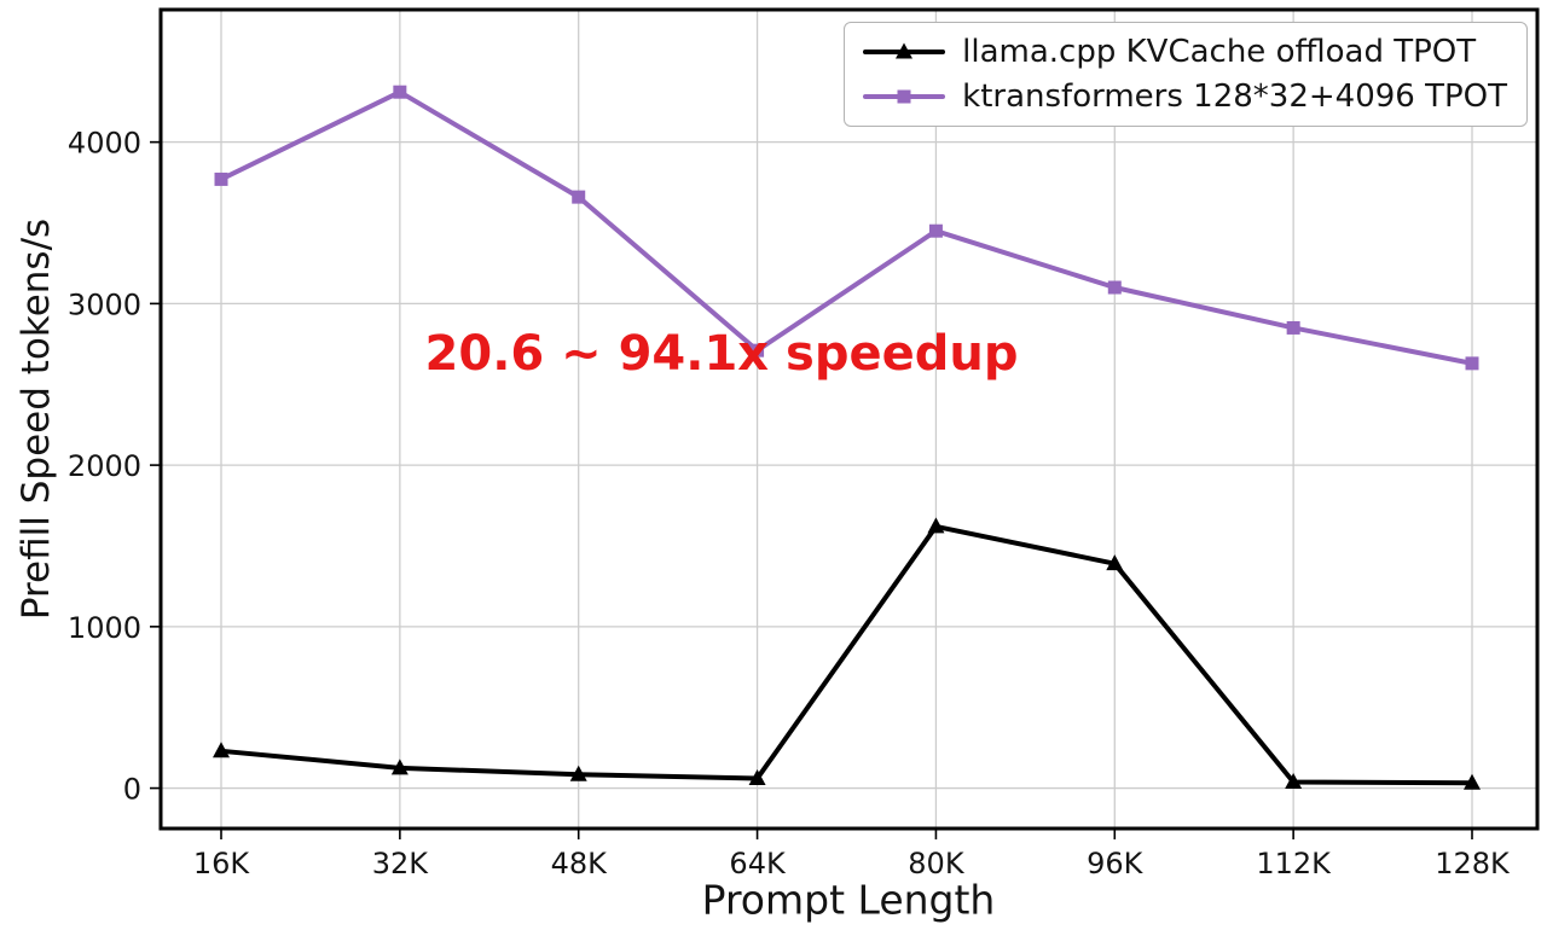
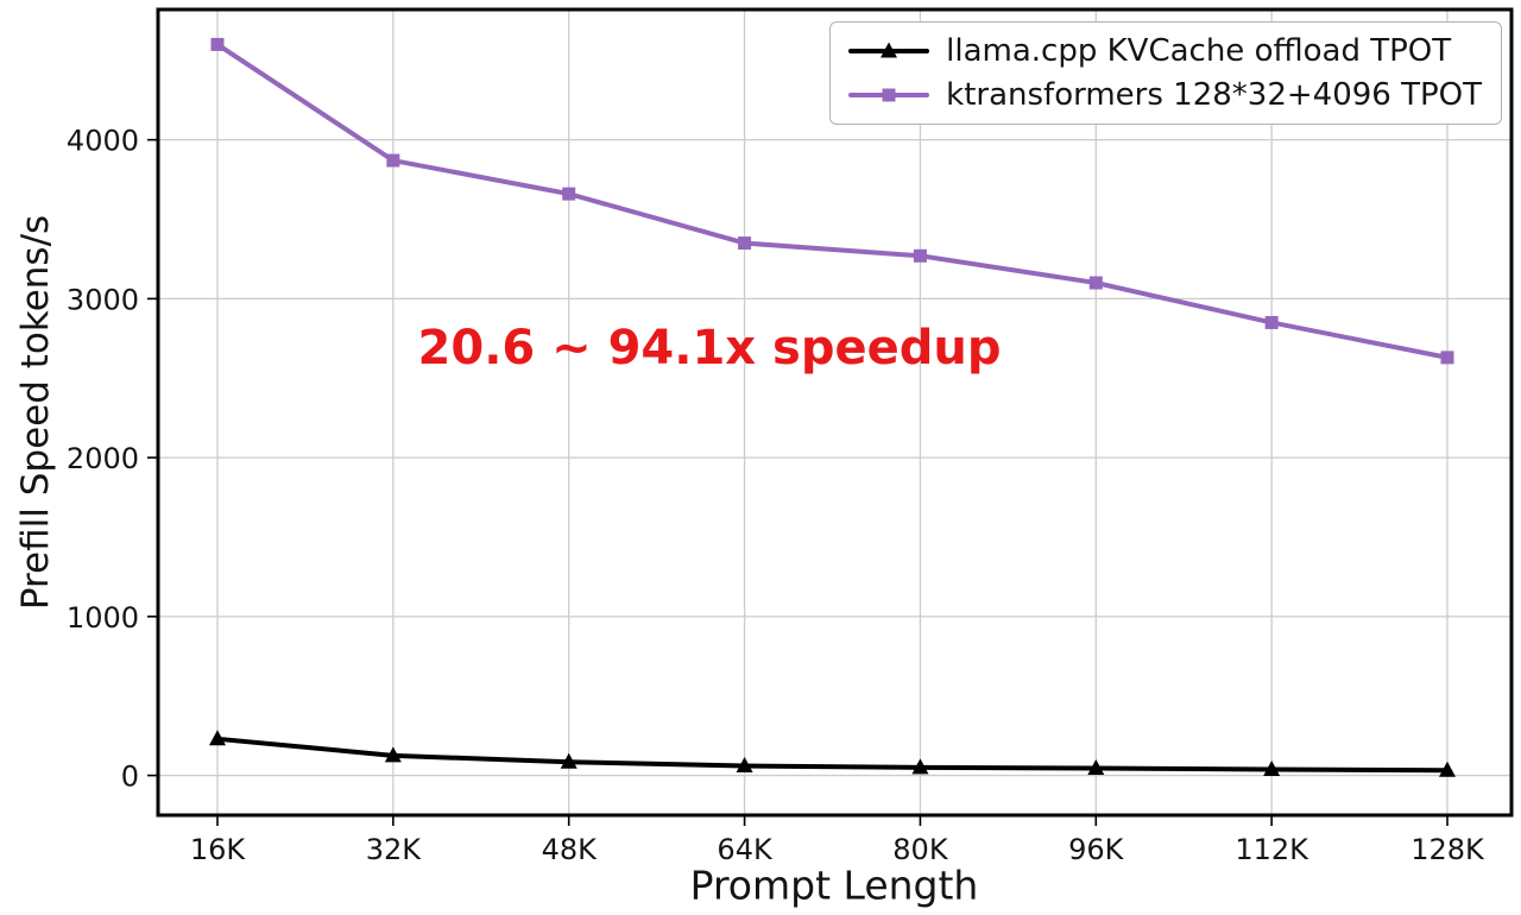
ktransformers 128*32+4096 TPOT/16K: 3770 -> 4600
ktransformers 128*32+4096 TPOT/32K: 4310 -> 3870
ktransformers 128*32+4096 TPOT/64K: 2710 -> 3350
llama.cpp KVCache offload TPOT/80K: 1620 -> 50
ktransformers 128*32+4096 TPOT/80K: 3450 -> 3270
llama.cpp KVCache offload TPOT/96K: 1390 -> 40
